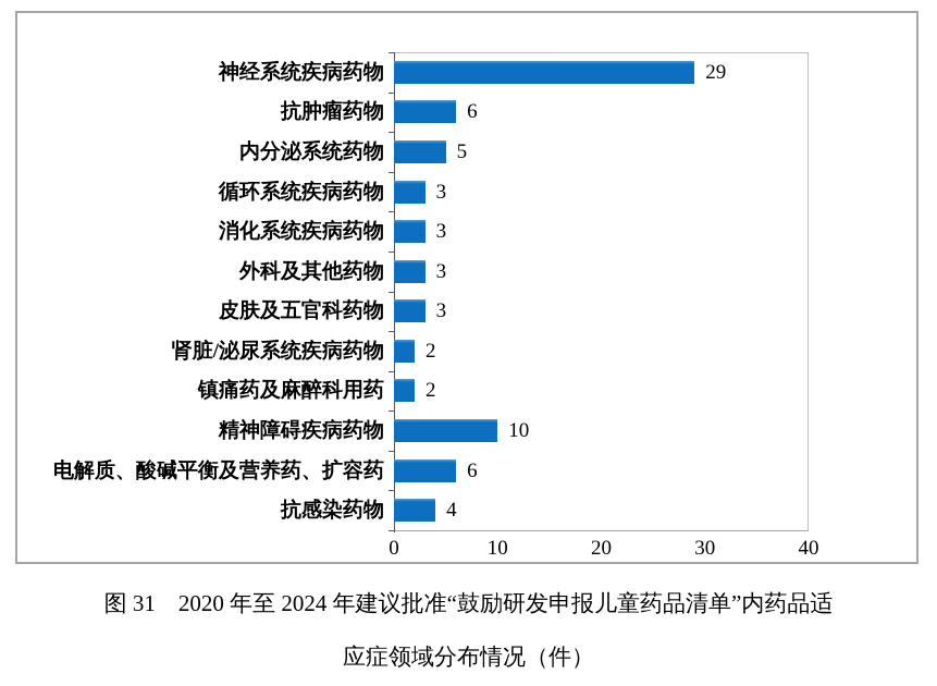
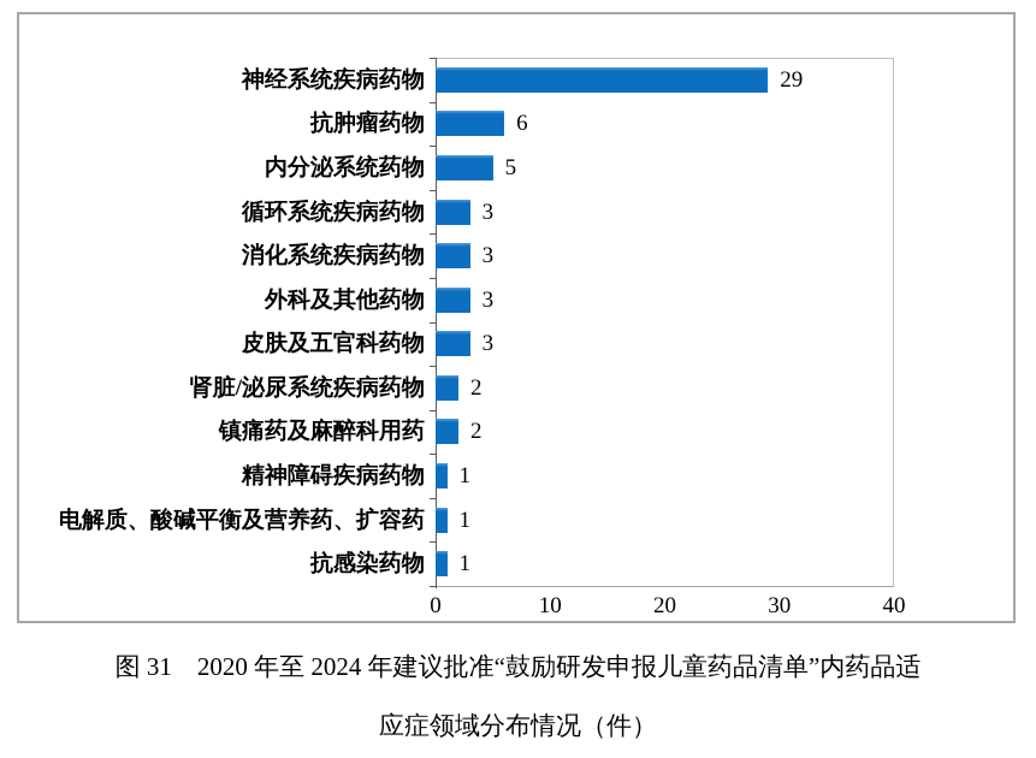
精神障碍疾病药物: 10 -> 1
电解质、酸碱平衡及营养药、扩容药: 6 -> 1
抗感染药物: 4 -> 1
